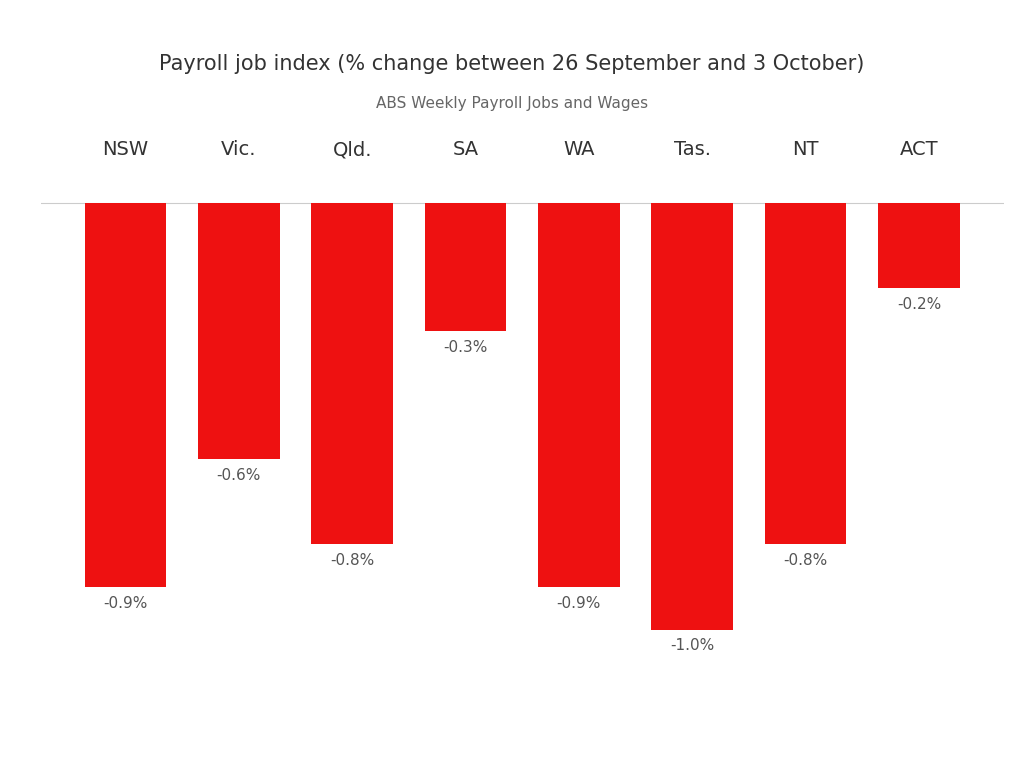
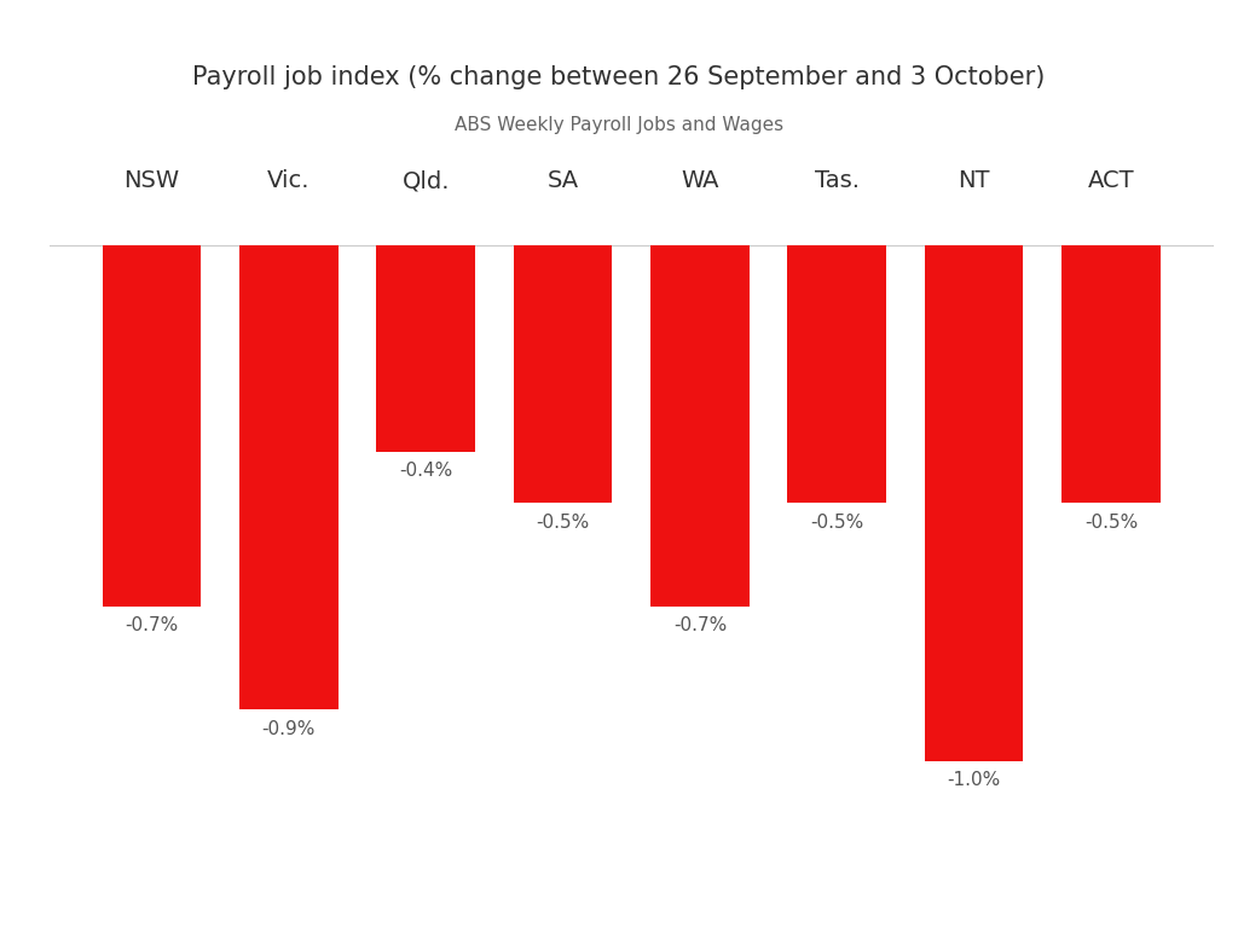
NSW: -0.9% -> -0.7%
Vic.: -0.6% -> -0.9%
Qld.: -0.8% -> -0.4%
SA: -0.3% -> -0.5%
WA: -0.9% -> -0.7%
Tas.: -1.0% -> -0.5%
NT: -0.8% -> -1.0%
ACT: -0.2% -> -0.5%
